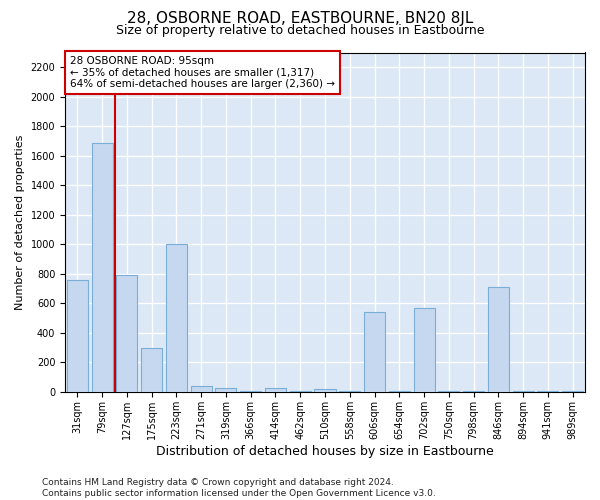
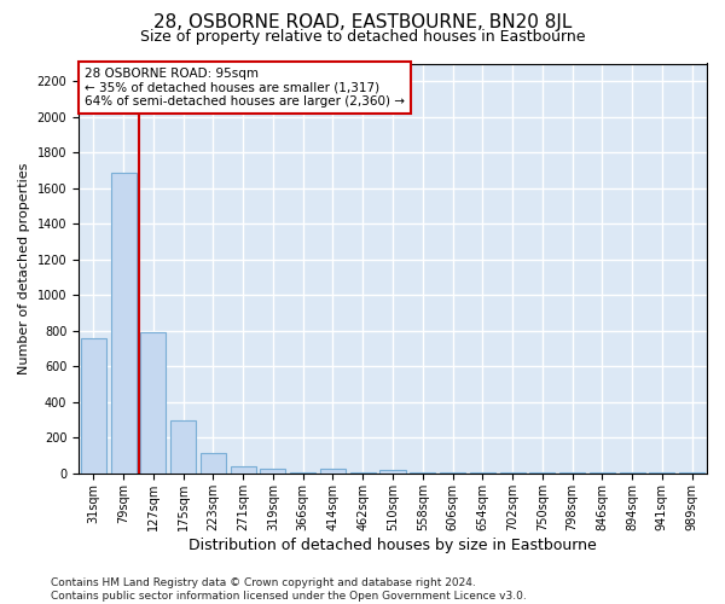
223sqm: 1000 -> 120
606sqm: 540 -> 0
702sqm: 570 -> 0
846sqm: 710 -> 0
